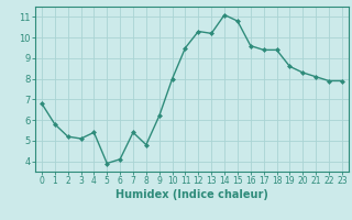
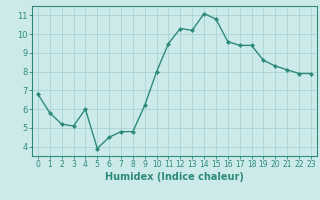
4: 5.4 -> 6.0
6: 4.1 -> 4.5
7: 5.4 -> 4.8
